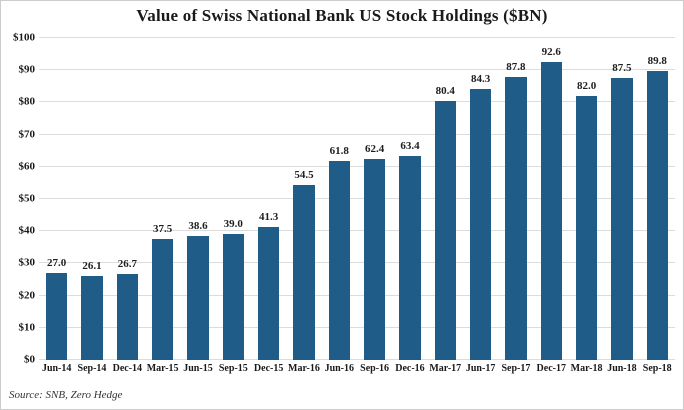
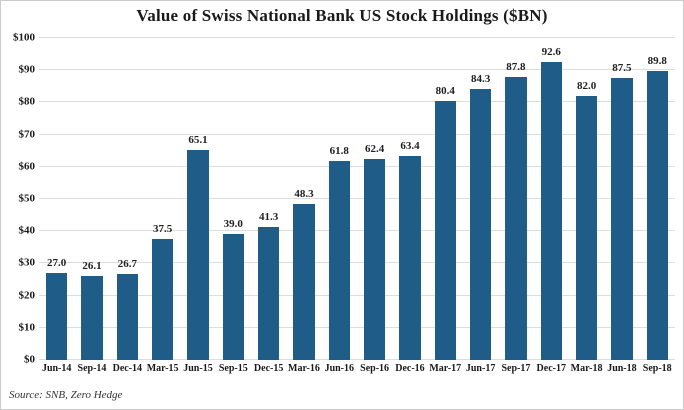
Jun-15: 38.6 -> 65.1
Mar-16: 54.5 -> 48.3
